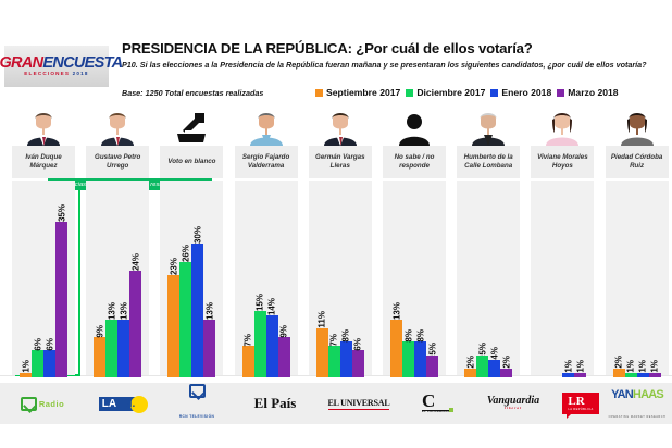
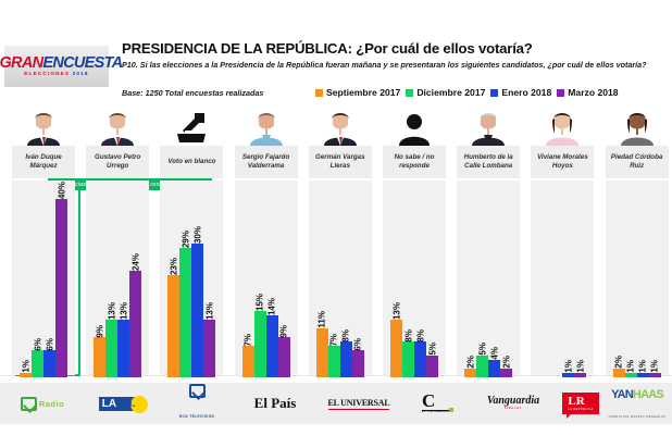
Marzo 2018/Iván Duque Márquez: 35% -> 40%
Diciembre 2017/Voto en blanco: 26% -> 29%
